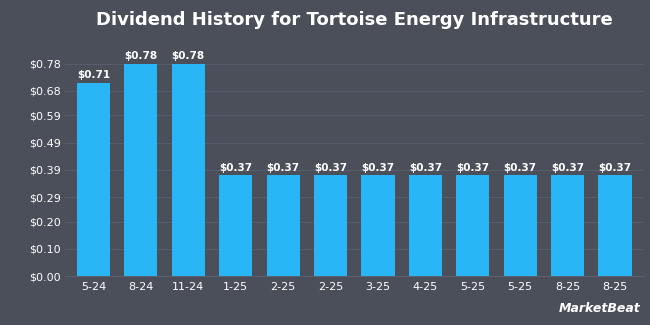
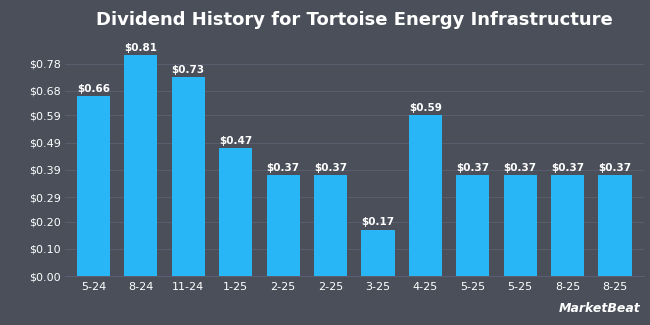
5-24: $0.71 -> $0.66
8-24: $0.78 -> $0.81
11-24: $0.78 -> $0.73
1-25: $0.37 -> $0.47
3-25: $0.37 -> $0.17
4-25: $0.37 -> $0.59
